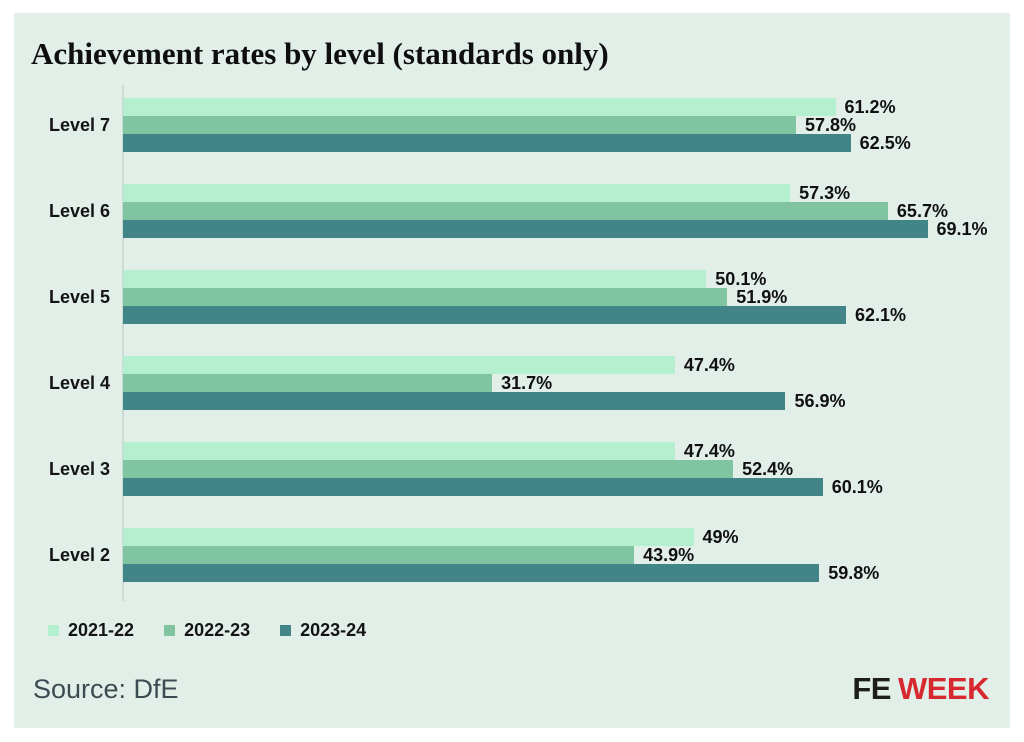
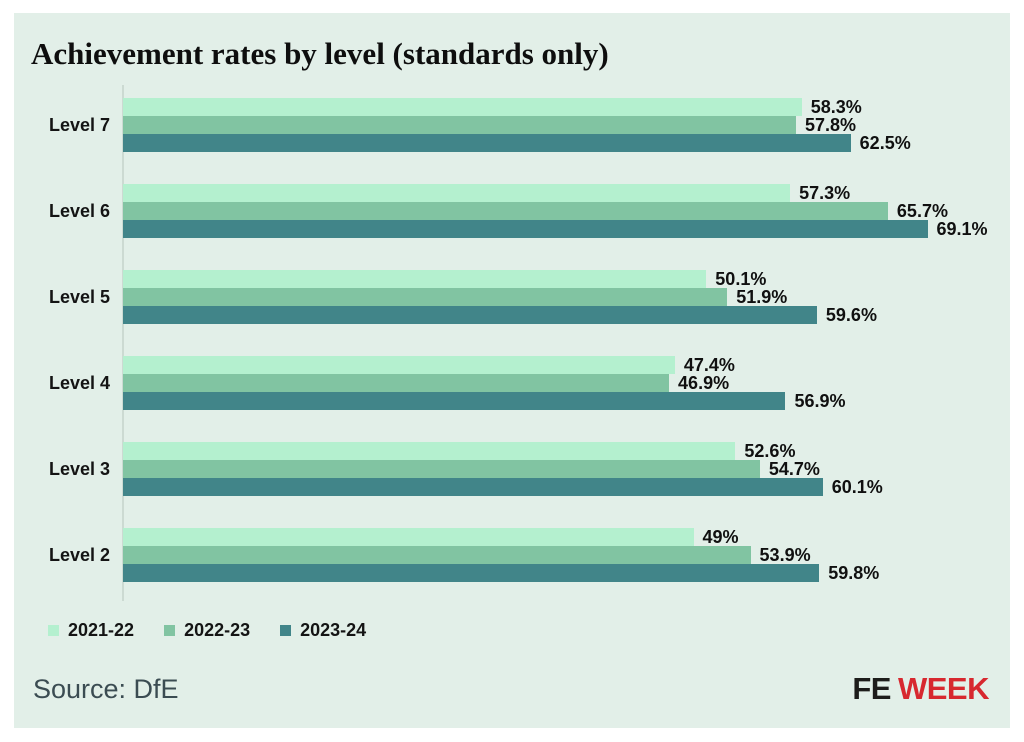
2021-22/Level 7: 61.2% -> 58.3%
2023-24/Level 5: 62.1% -> 59.6%
2022-23/Level 4: 31.7% -> 46.9%
2021-22/Level 3: 47.4% -> 52.6%
2022-23/Level 3: 52.4% -> 54.7%
2022-23/Level 2: 43.9% -> 53.9%
